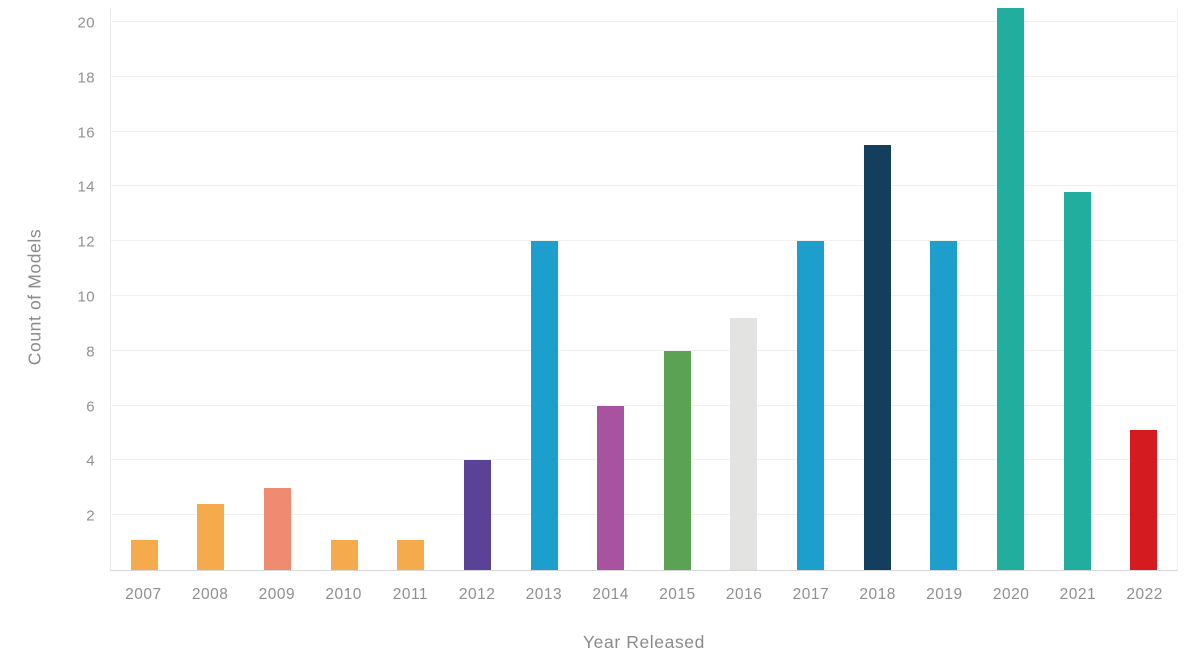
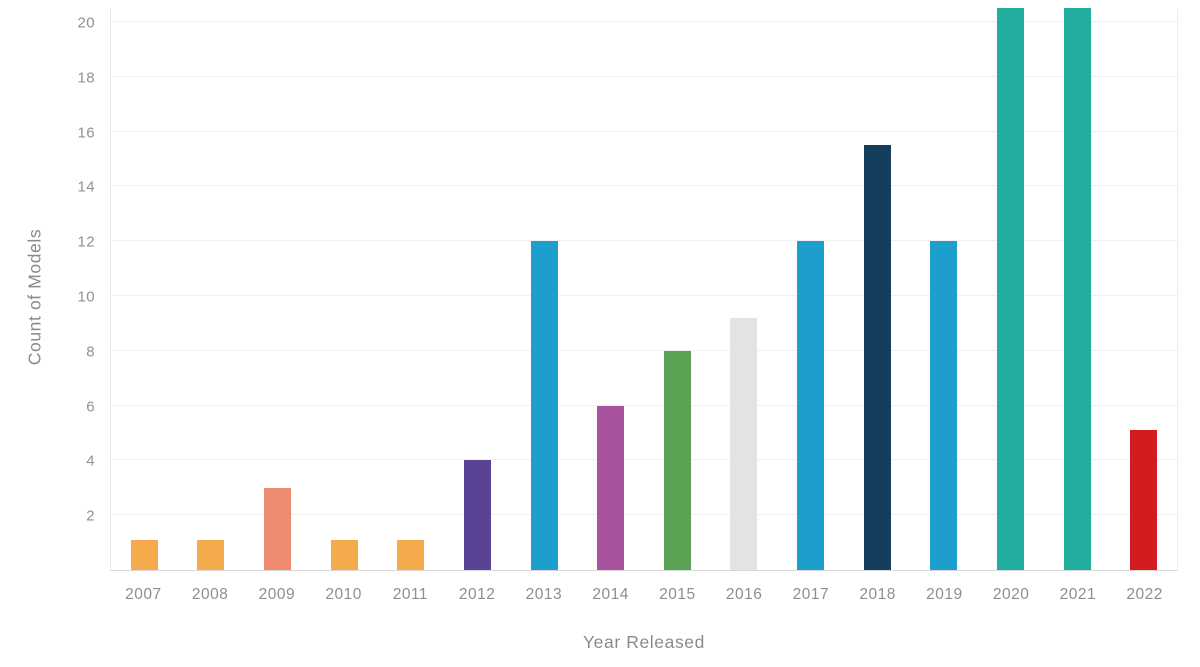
2008: 2.4 -> 1.1
2021: 13.8 -> 20.5
